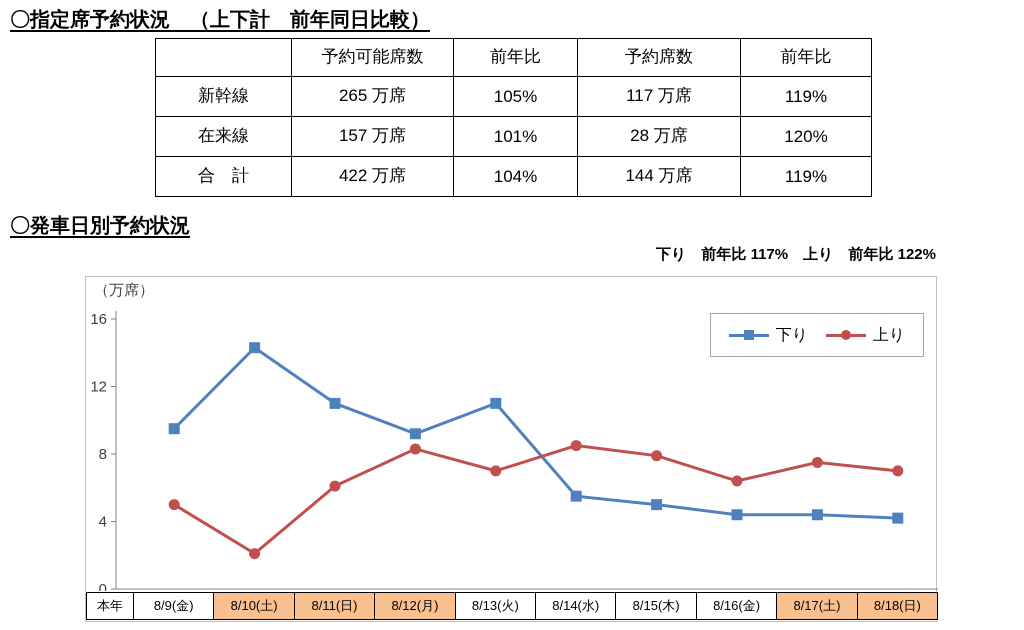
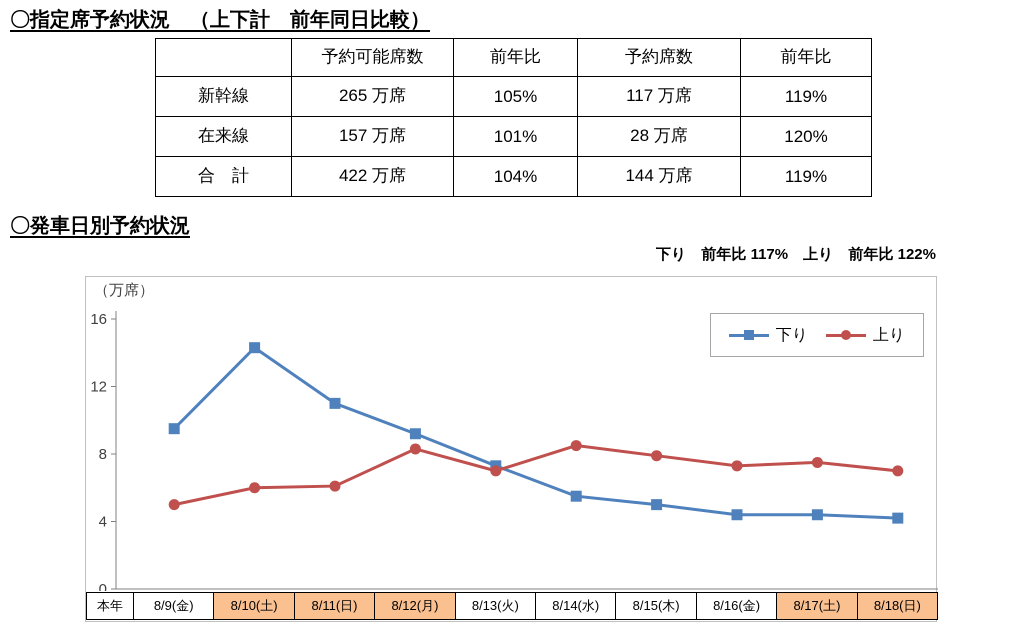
上り/8/10(土): 2.1 -> 6.0
下り/8/13(火): 11.0 -> 7.3
上り/8/16(金): 6.4 -> 7.3
